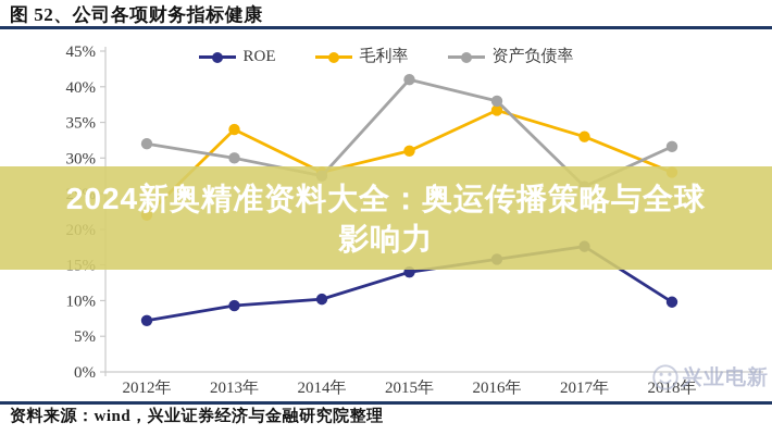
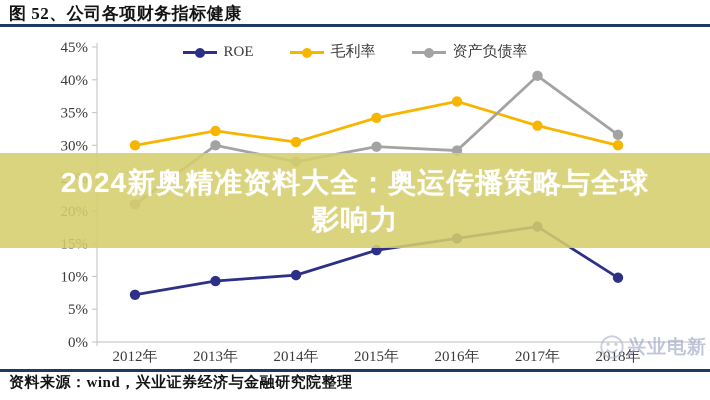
毛利率/2012年: 22% -> 30%
资产负债率/2012年: 32% -> 21%
毛利率/2013年: 34% -> 32%
毛利率/2014年: 28% -> 30%
毛利率/2015年: 31% -> 34%
资产负债率/2015年: 41% -> 30%
资产负债率/2016年: 38% -> 29%
资产负债率/2017年: 26% -> 41%
毛利率/2018年: 28% -> 30%
